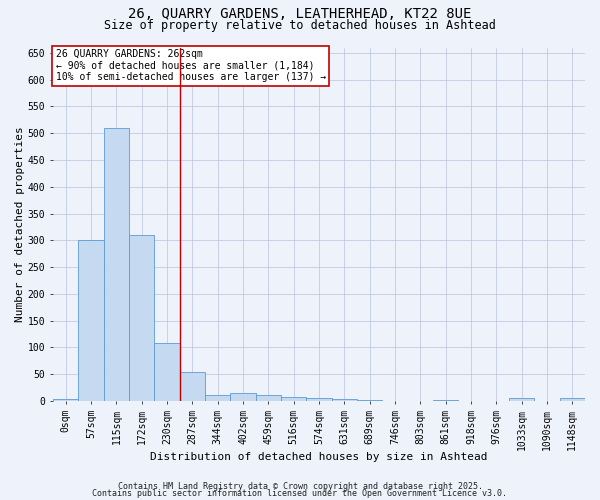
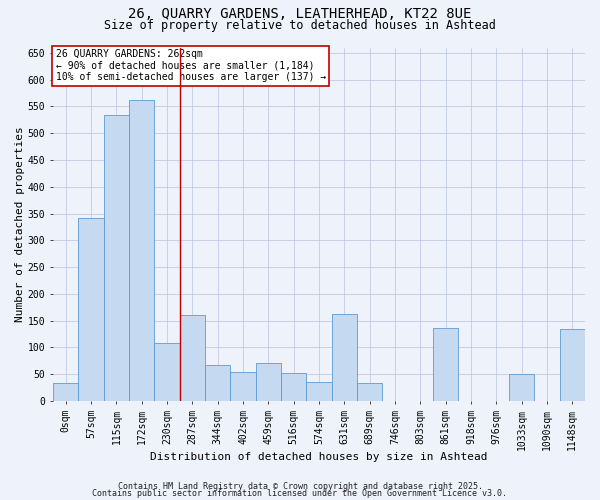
0sqm: 3 -> 34
57sqm: 300 -> 342
115sqm: 510 -> 534
172sqm: 310 -> 562
287sqm: 55 -> 160
344sqm: 12 -> 68
402sqm: 15 -> 54
459sqm: 12 -> 70
516sqm: 8 -> 52
574sqm: 5 -> 36
631sqm: 4 -> 162
689sqm: 1 -> 34
861sqm: 2 -> 136
1033sqm: 5 -> 50
1148sqm: 5 -> 134
